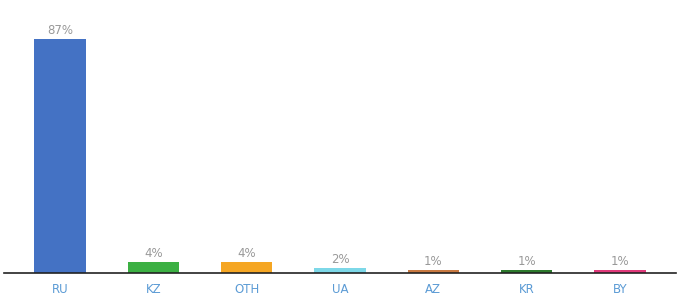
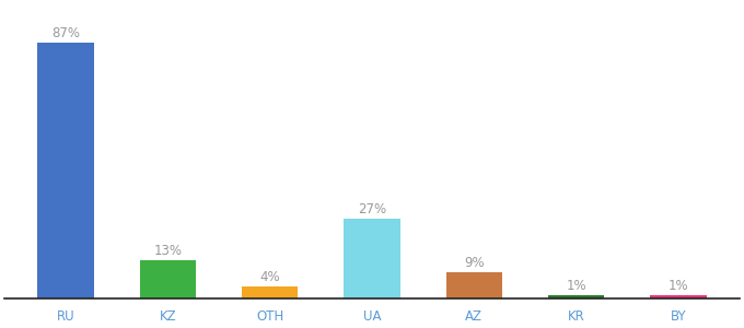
KZ: 4% -> 13%
UA: 2% -> 27%
AZ: 1% -> 9%
